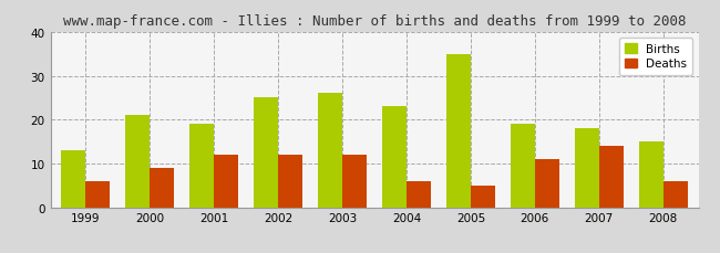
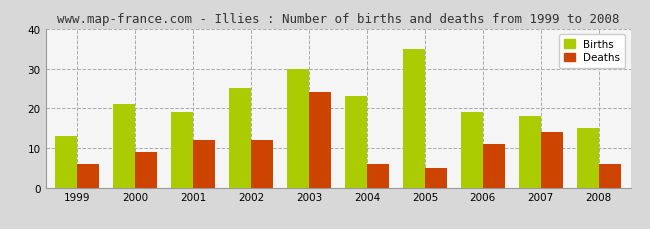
Births/2003: 26 -> 30
Deaths/2003: 12 -> 24
